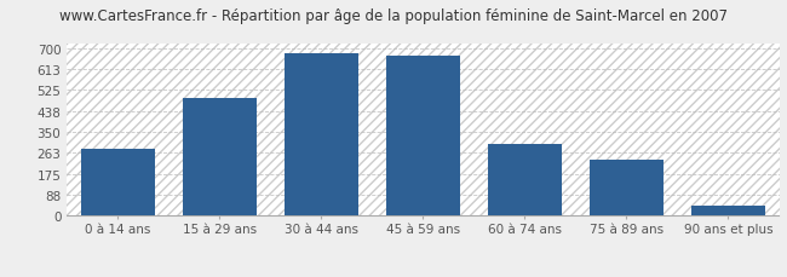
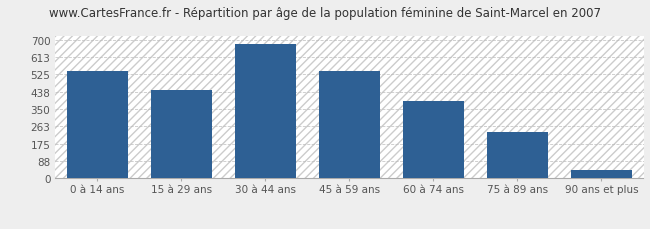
0 à 14 ans: 280 -> 540
15 à 29 ans: 490 -> 440
45 à 59 ans: 670 -> 540
60 à 74 ans: 300 -> 390
